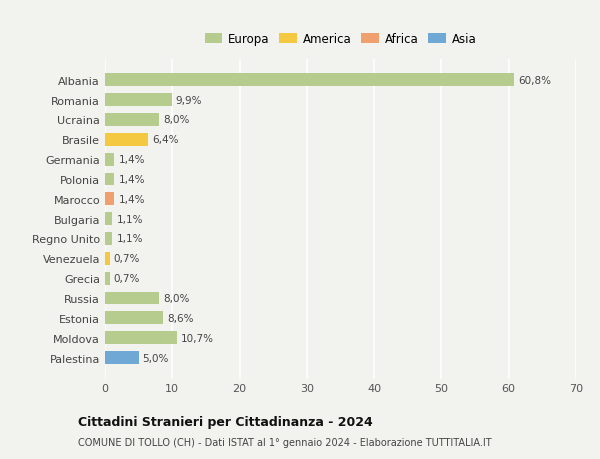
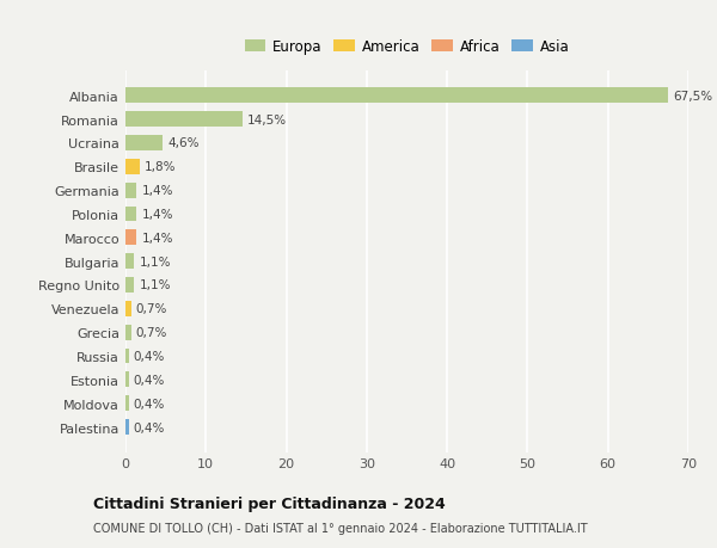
Albania: 60,8% -> 67,5%
Romania: 9,9% -> 14,5%
Ucraina: 8,0% -> 4,6%
Brasile: 6,4% -> 1,8%
Russia: 8,0% -> 0,4%
Estonia: 8,6% -> 0,4%
Moldova: 10,7% -> 0,4%
Palestina: 5,0% -> 0,4%
